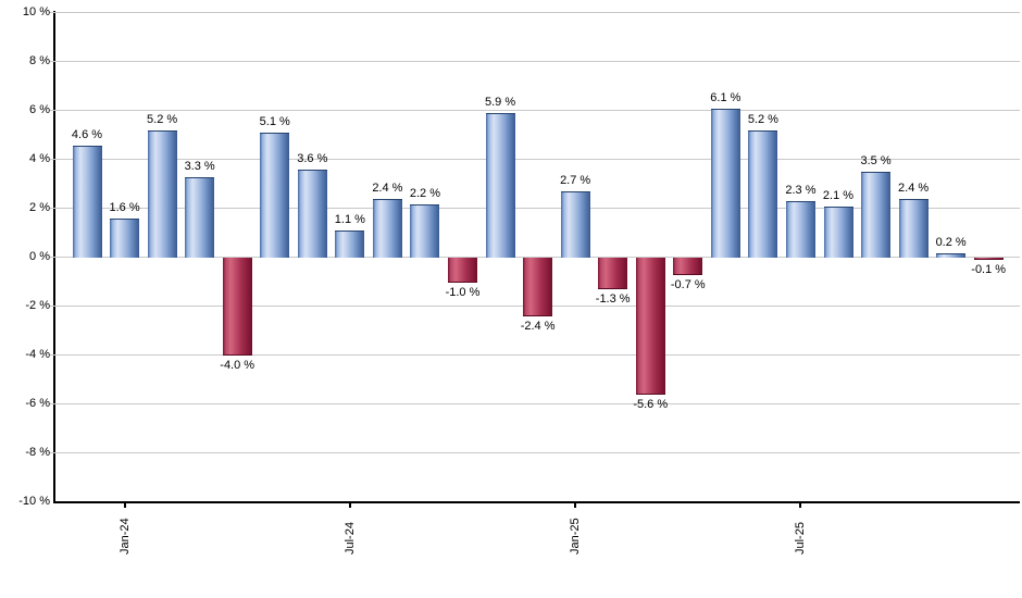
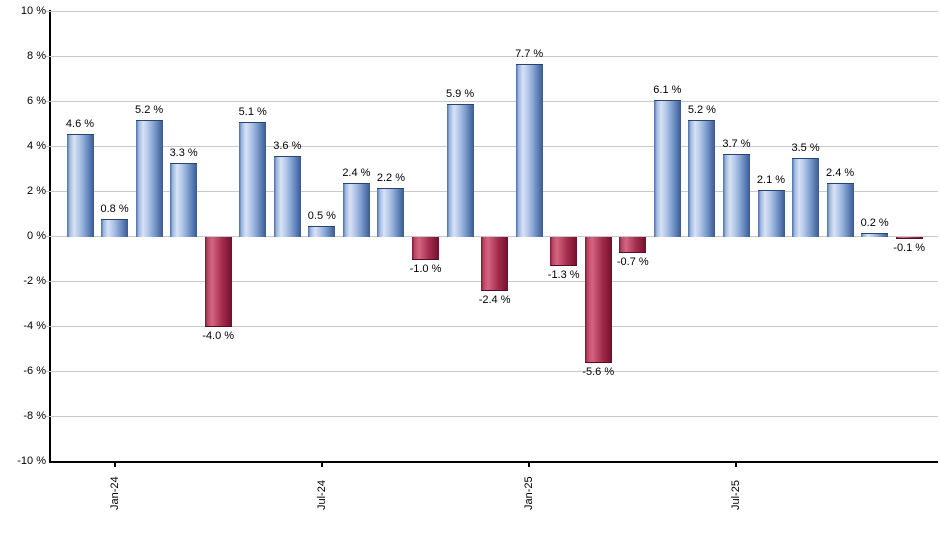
Jan-24: 1.6 -> 0.8
Jul-24: 1.1 -> 0.5
Jan-25: 2.7 -> 7.7
Jul-25: 2.3 -> 3.7
